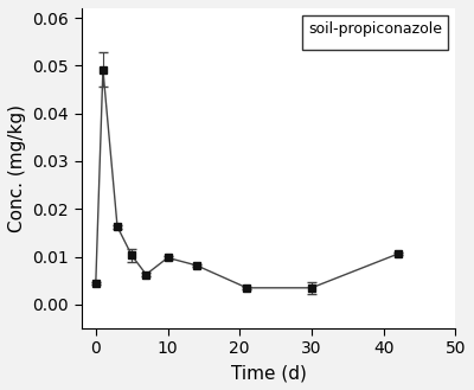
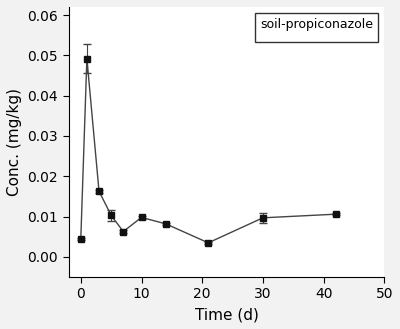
30: 0.0035 -> 0.0097
